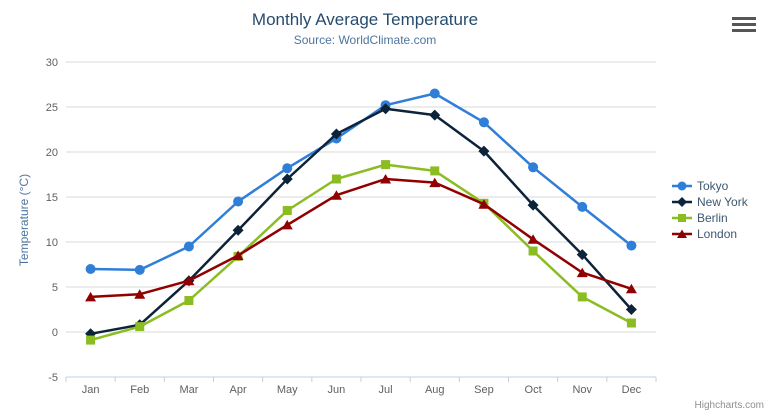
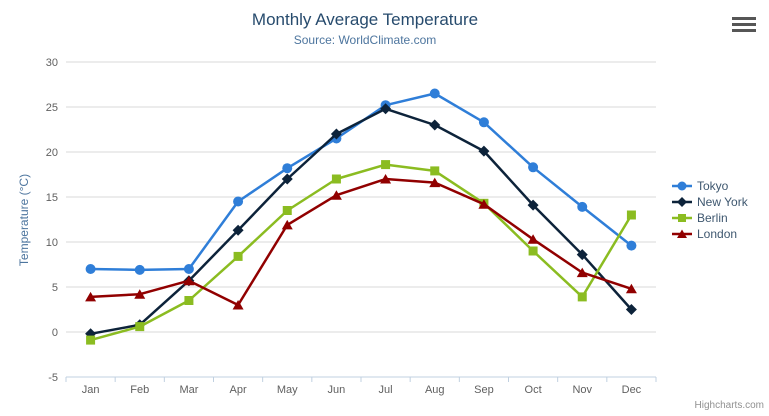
Tokyo/Mar: 10 -> 7
London/Apr: 8 -> 3
New York/Aug: 24 -> 23
Berlin/Dec: 1 -> 13
